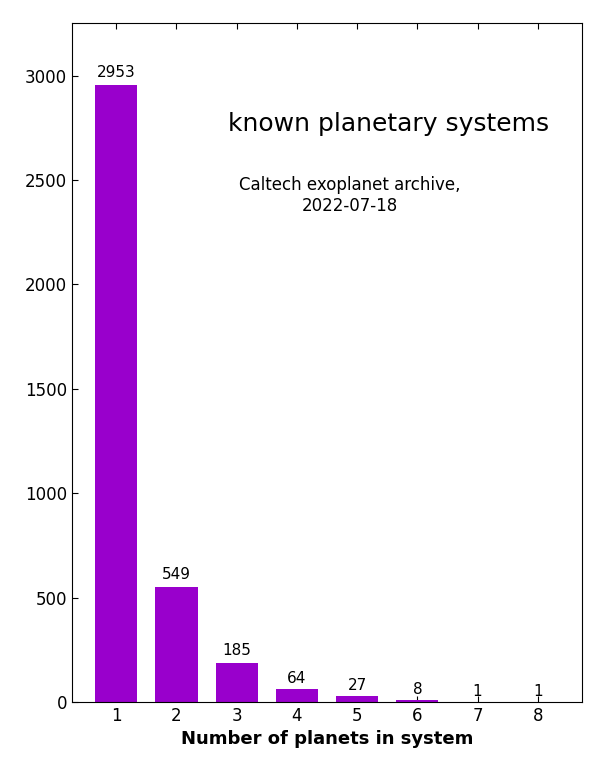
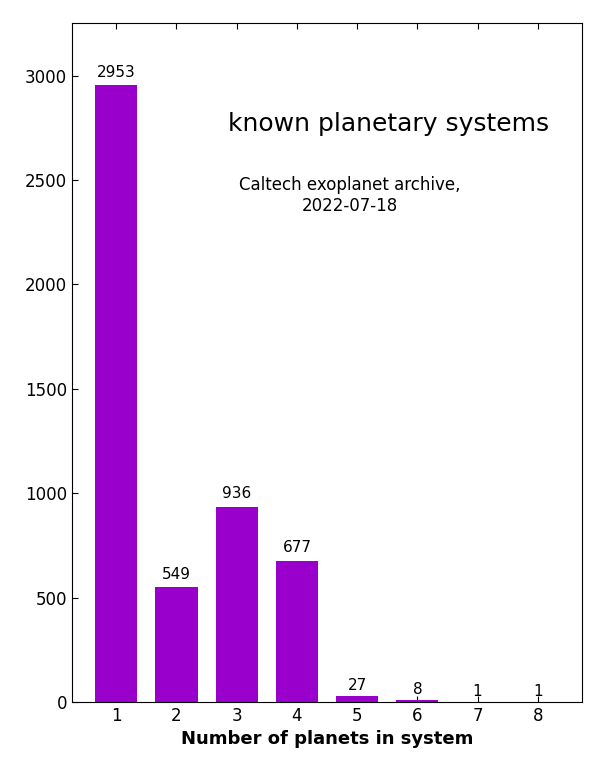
3: 185 -> 936
4: 64 -> 677
